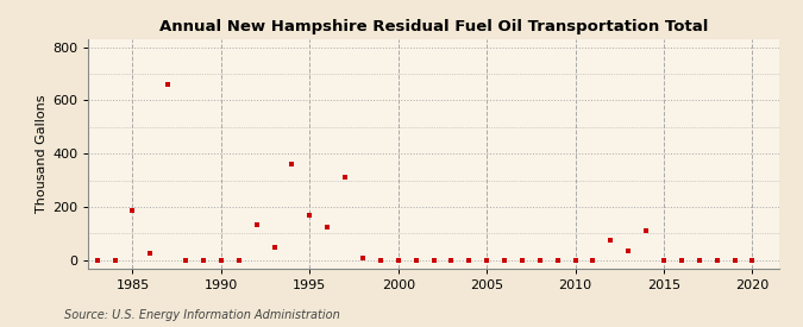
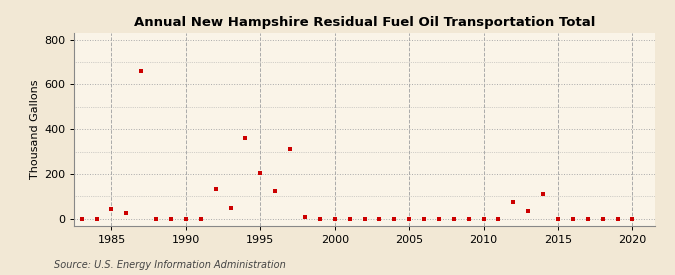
1985: 185 -> 45
1995: 170 -> 205
